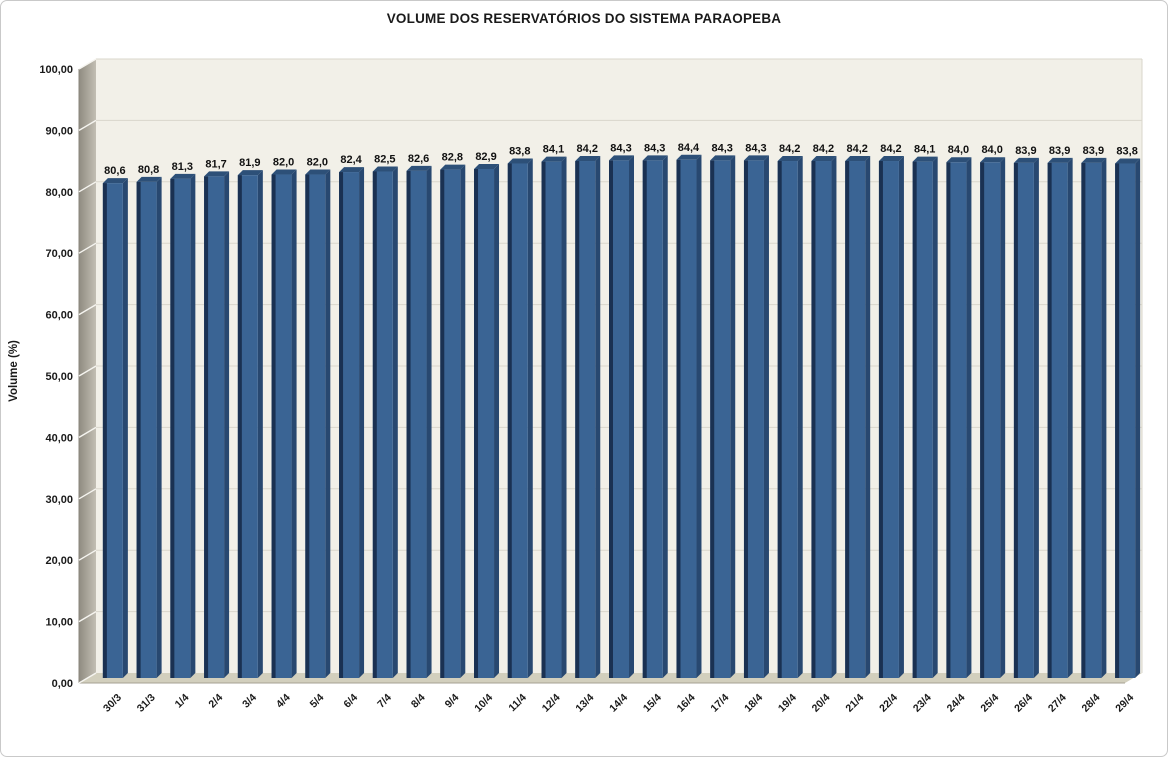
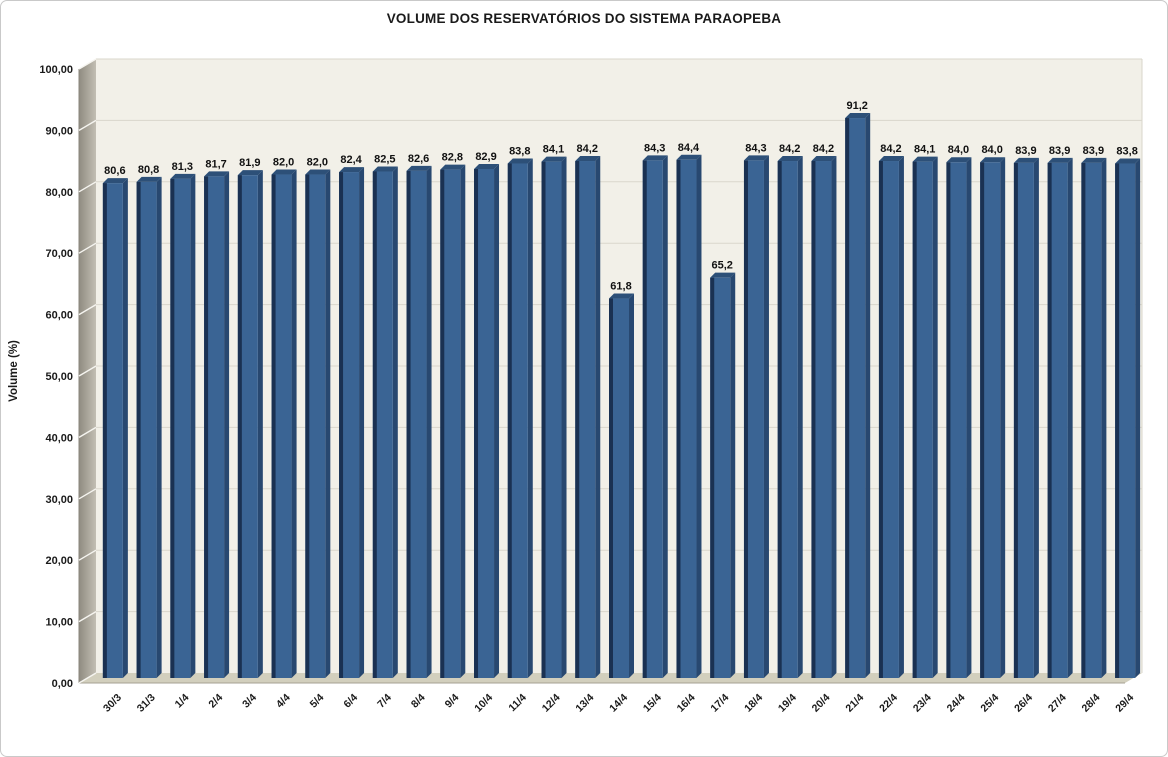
14/4: 84,3 -> 61,8
17/4: 84,3 -> 65,2
21/4: 84,2 -> 91,2
